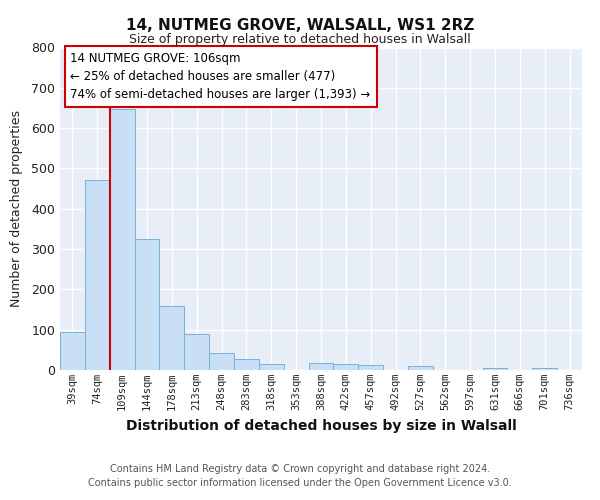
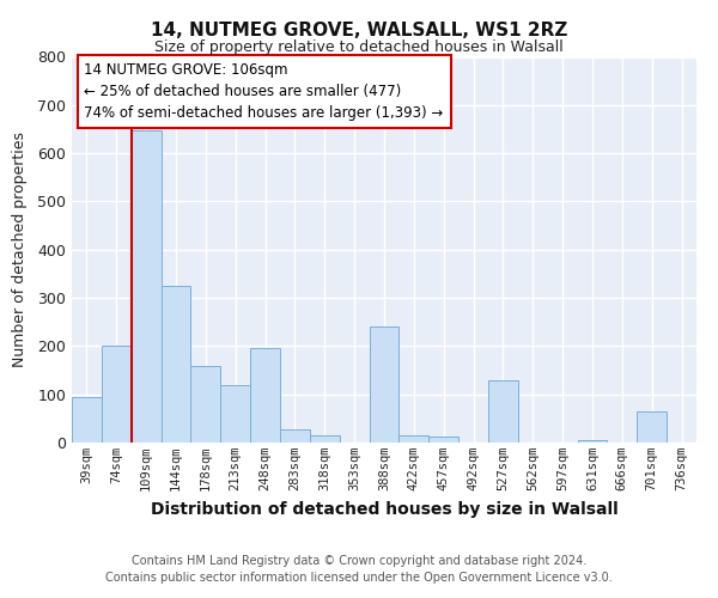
74sqm: 472 -> 200
213sqm: 90 -> 120
248sqm: 42 -> 195
388sqm: 18 -> 240
527sqm: 10 -> 130
701sqm: 5 -> 65
